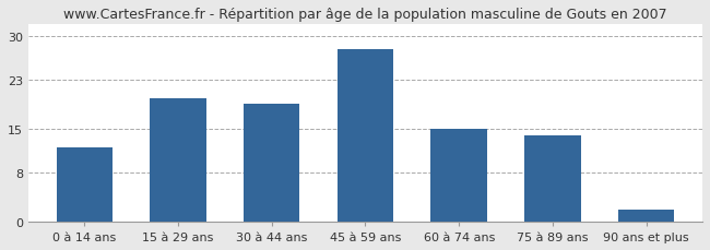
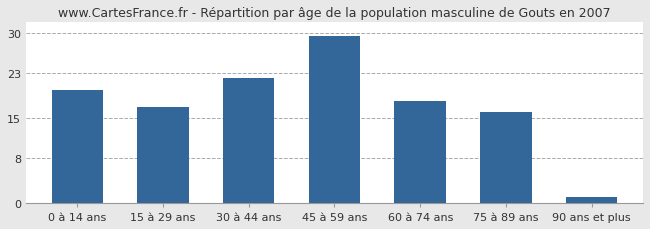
0 à 14 ans: 12.0 -> 20.0
15 à 29 ans: 20.0 -> 17.0
30 à 44 ans: 19.0 -> 22.0
45 à 59 ans: 27.8 -> 29.5
60 à 74 ans: 15.0 -> 18.0
75 à 89 ans: 14.0 -> 16.0
90 ans et plus: 2.0 -> 1.0
